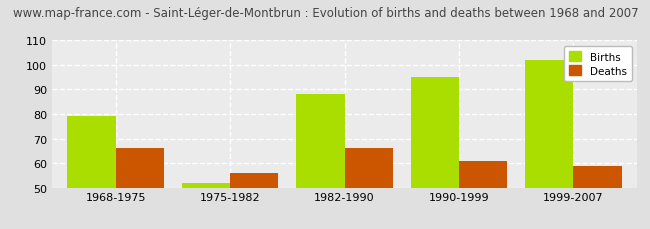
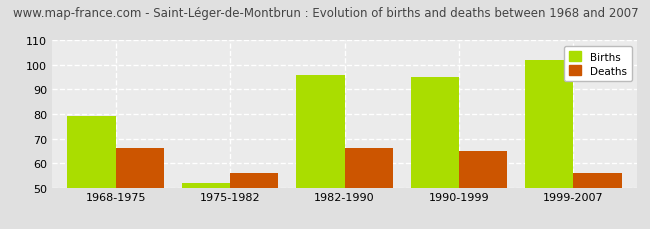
Births/1982-1990: 88 -> 96
Deaths/1990-1999: 61 -> 65
Deaths/1999-2007: 59 -> 56
